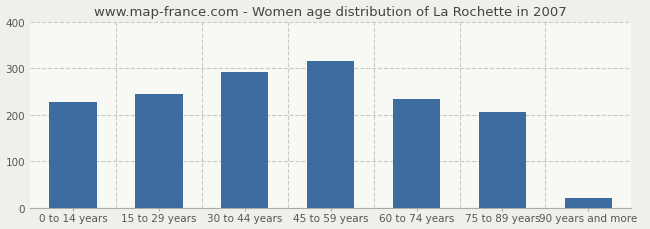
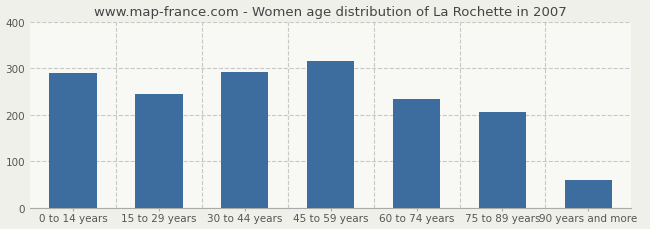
0 to 14 years: 228 -> 290
90 years and more: 22 -> 60
